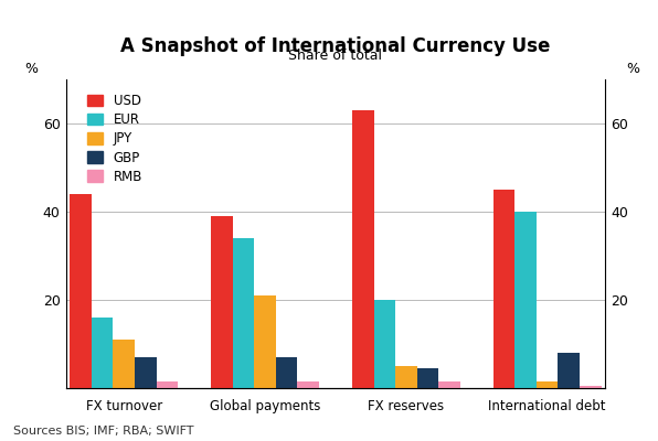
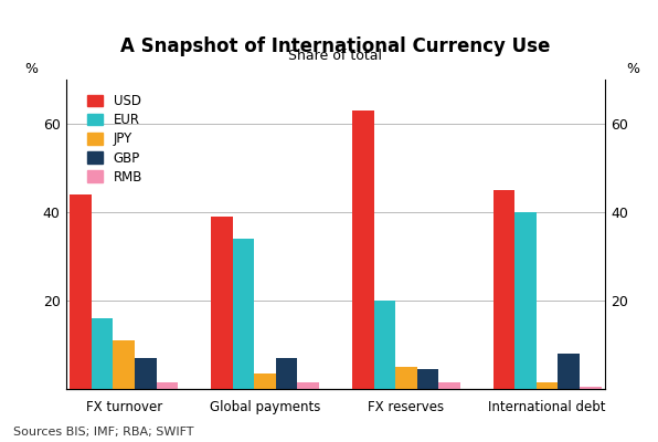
JPY/Global payments: 21.0 -> 3.5
